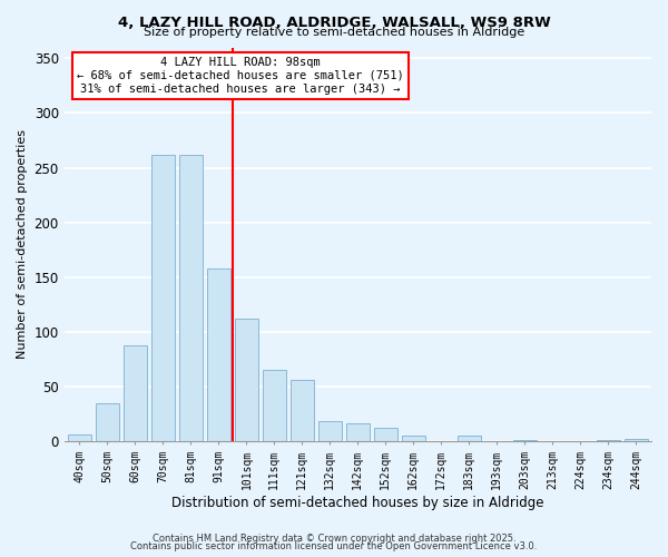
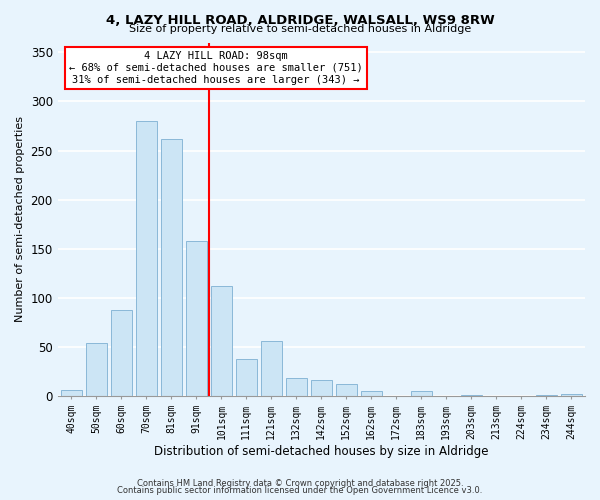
50sqm: 35 -> 54
70sqm: 262 -> 280
111sqm: 65 -> 38
